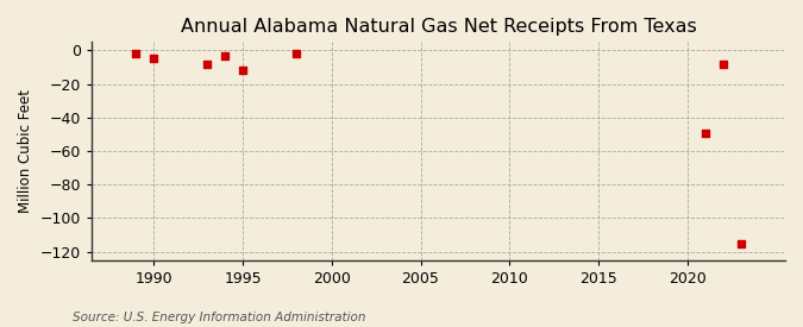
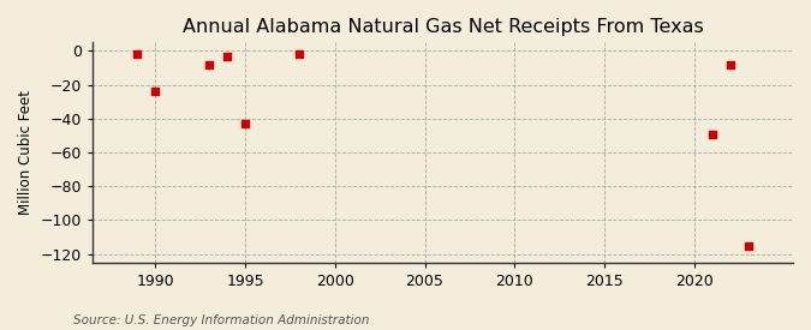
1990: -5 -> -24
1995: -12 -> -43
